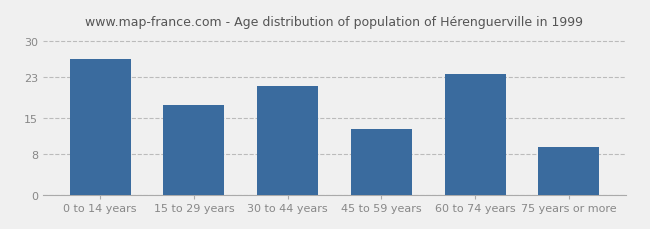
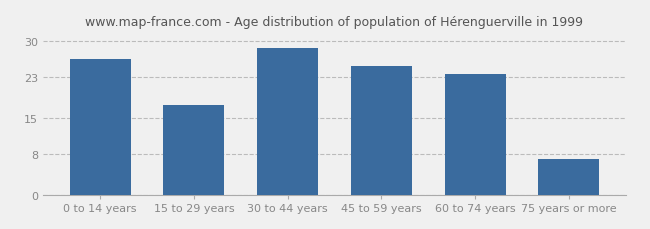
30 to 44 years: 21.2 -> 28.5
45 to 59 years: 12.8 -> 25.0
75 years or more: 9.4 -> 7.0
